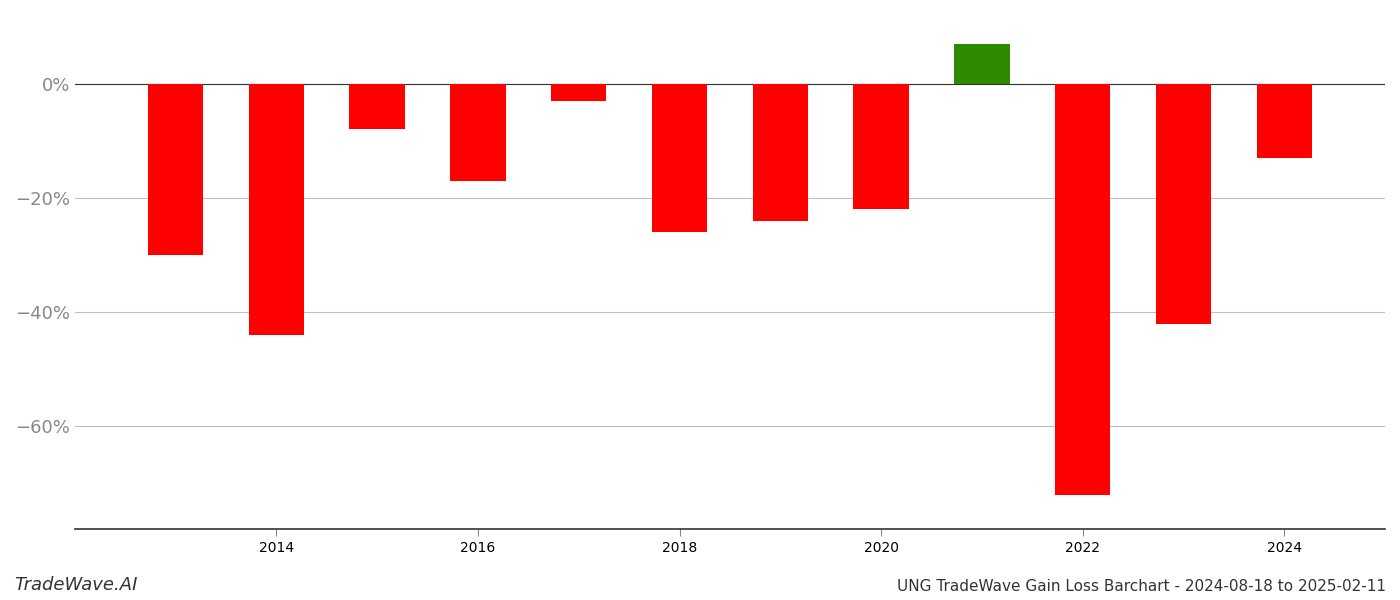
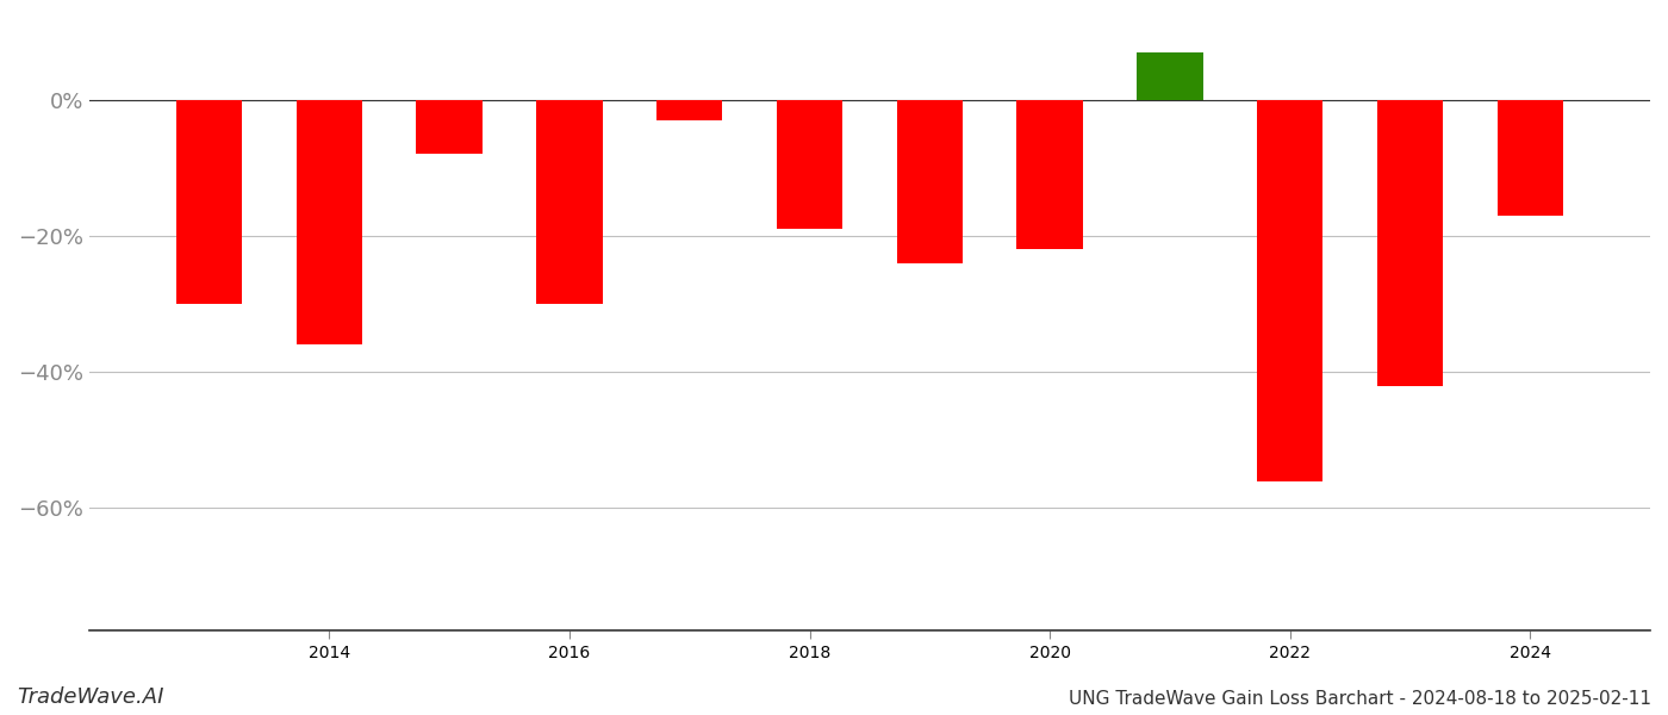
2014: -44% -> -36%
2016: -17% -> -30%
2018: -26% -> -19%
2022: -72% -> -56%
2024: -13% -> -17%
